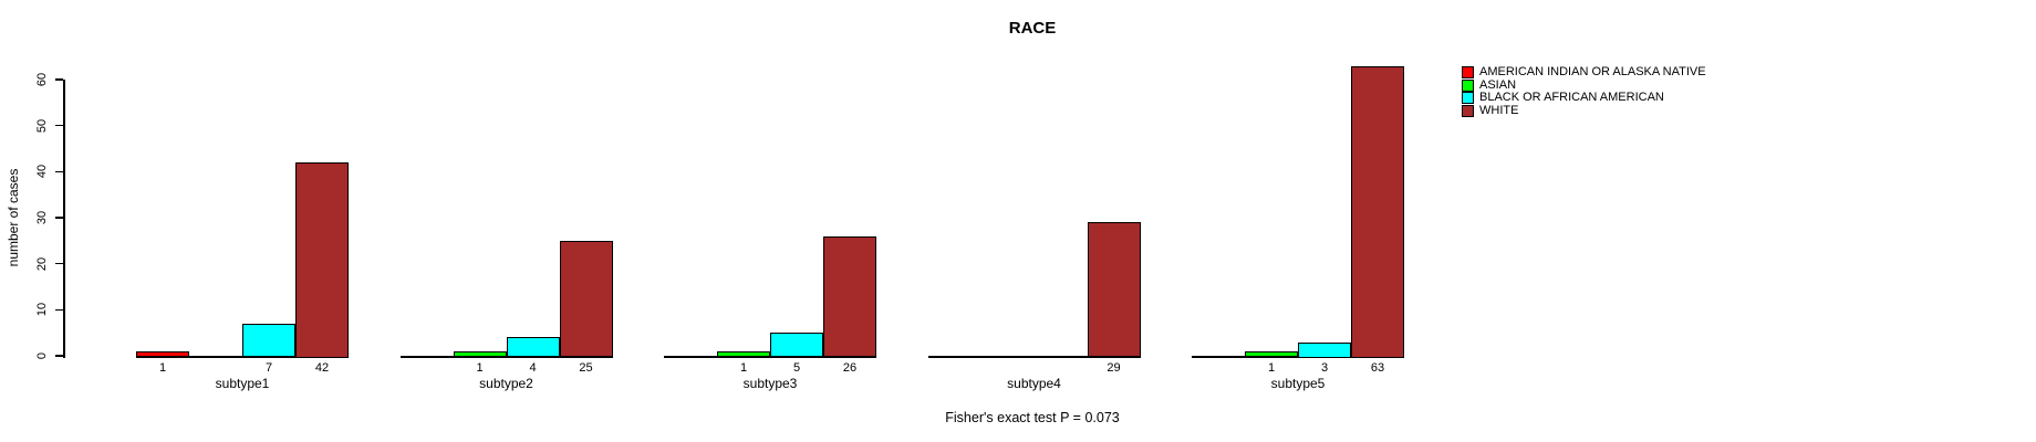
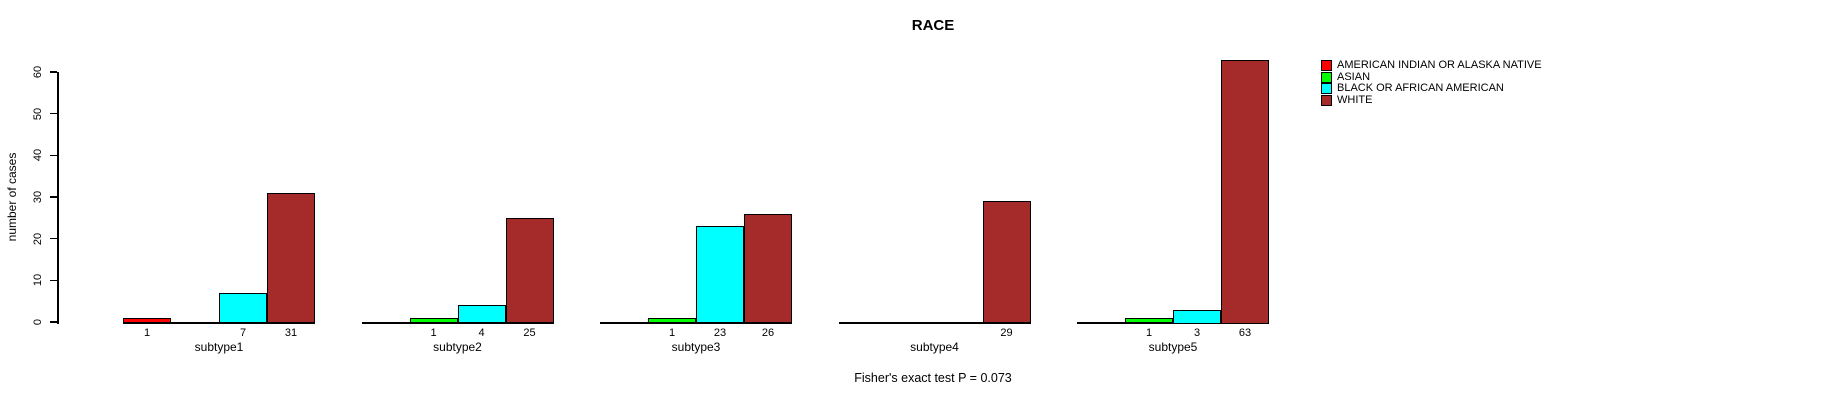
WHITE/subtype1: 42 -> 31
BLACK OR AFRICAN AMERICAN/subtype3: 5 -> 23
